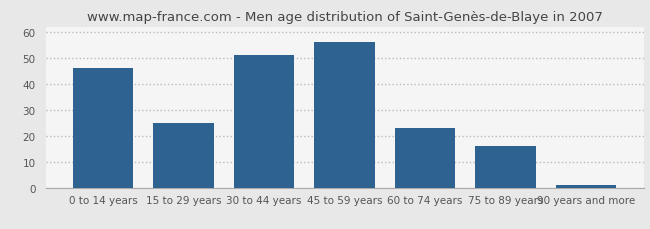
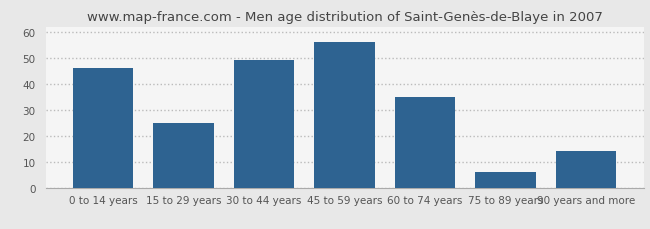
30 to 44 years: 51 -> 49
60 to 74 years: 23 -> 35
75 to 89 years: 16 -> 6
90 years and more: 1 -> 14
